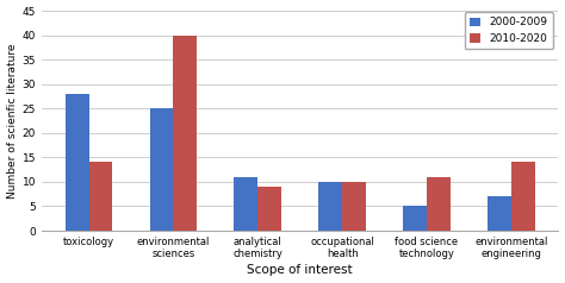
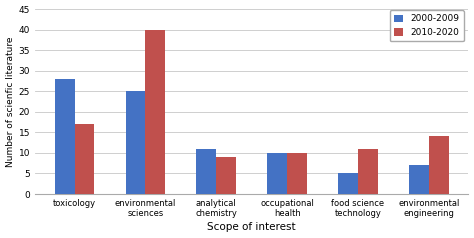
2010-2020/toxicology: 14 -> 17
